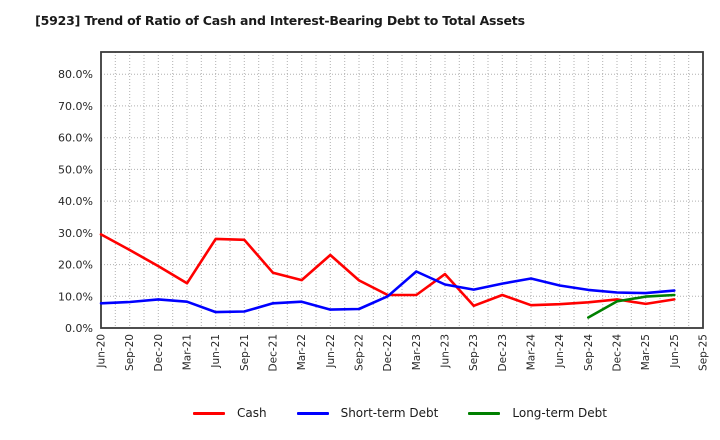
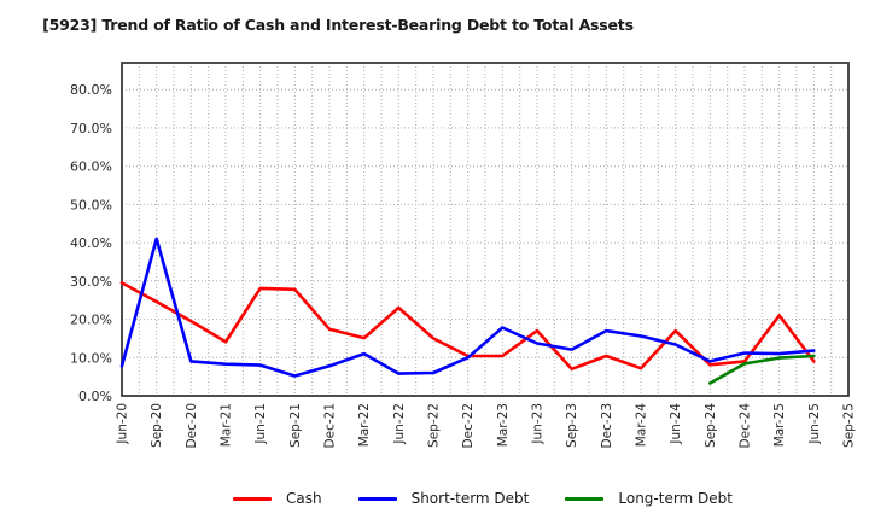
Short-term Debt/Sep-20: 8% -> 41%
Short-term Debt/Jun-21: 5% -> 8%
Short-term Debt/Mar-22: 8% -> 11%
Short-term Debt/Dec-23: 14% -> 17%
Cash/Jun-24: 8% -> 17%
Short-term Debt/Sep-24: 12% -> 9%
Cash/Mar-25: 8% -> 21%
